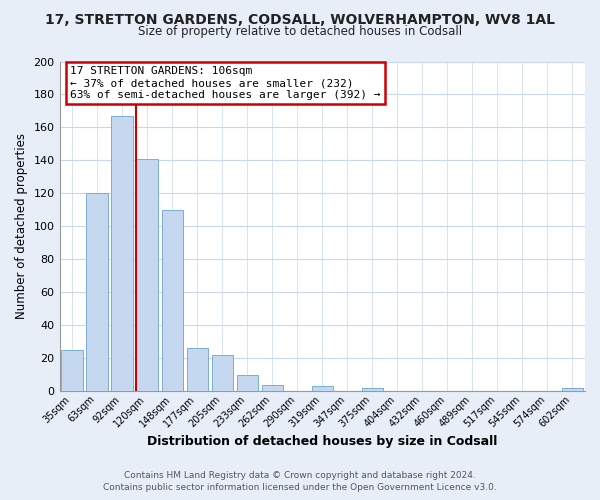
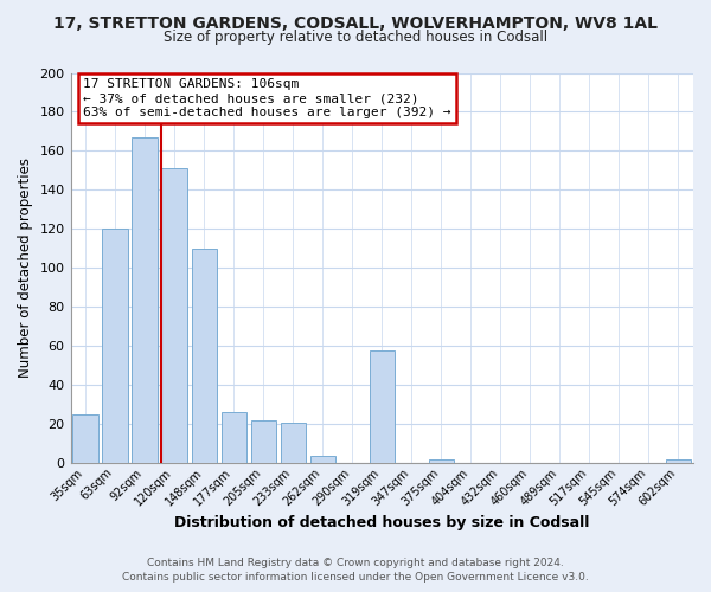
120sqm: 141 -> 151
233sqm: 10 -> 21
319sqm: 3 -> 58
